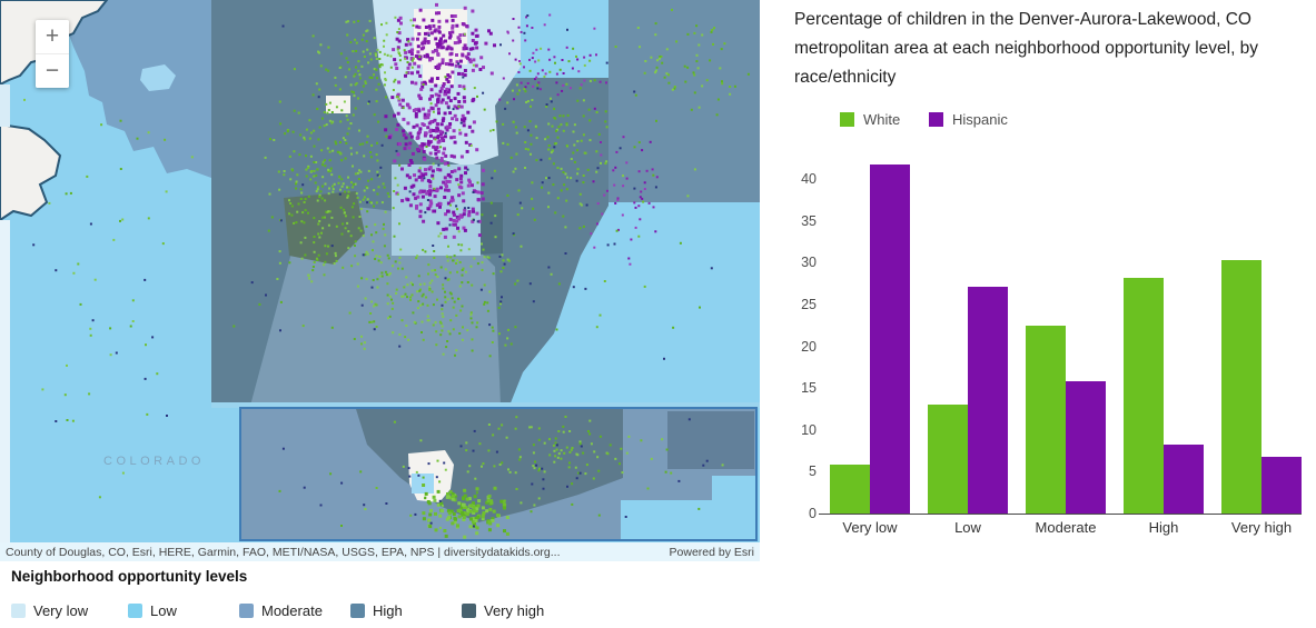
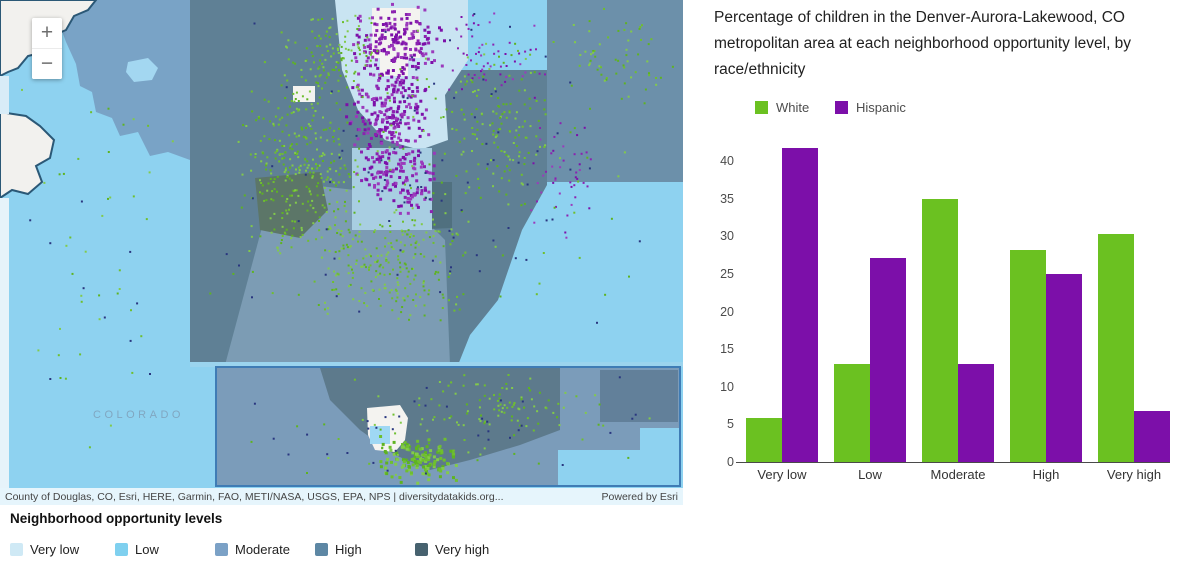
White/Moderate: 22 -> 35
Hispanic/Moderate: 16 -> 13
Hispanic/High: 8 -> 25
